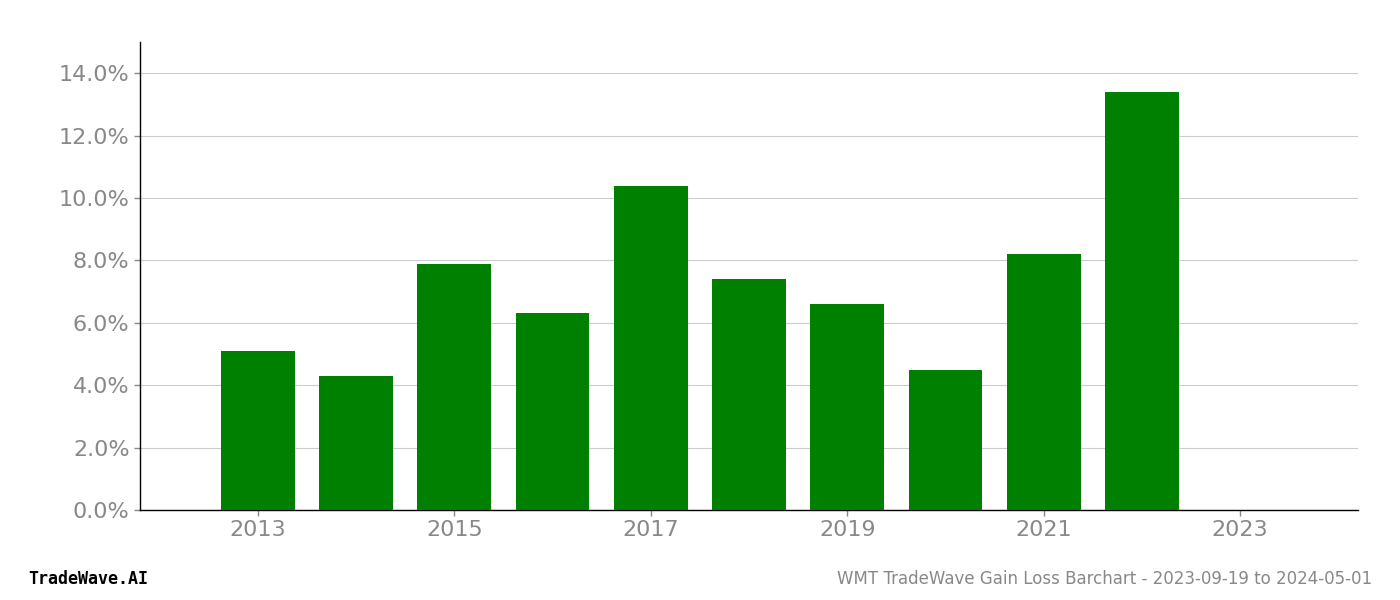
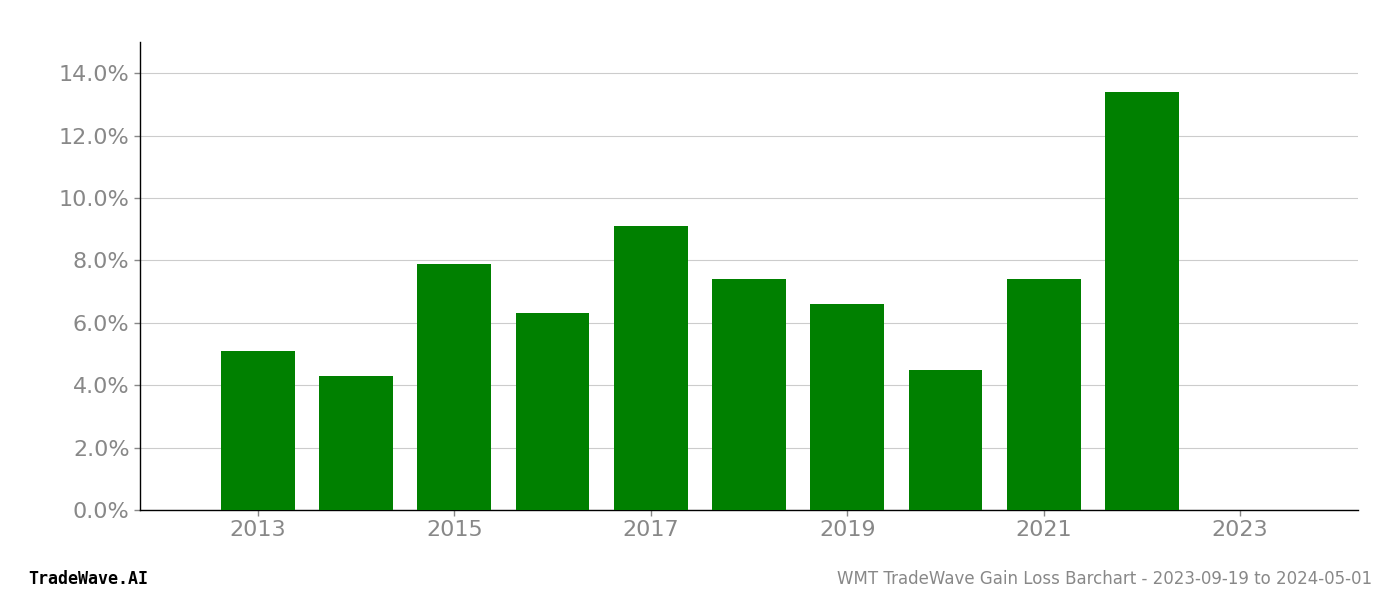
2017: 10.4% -> 9.1%
2021: 8.2% -> 7.4%
